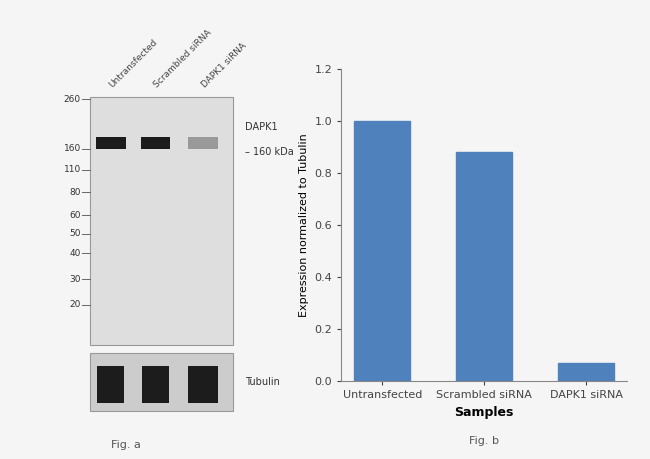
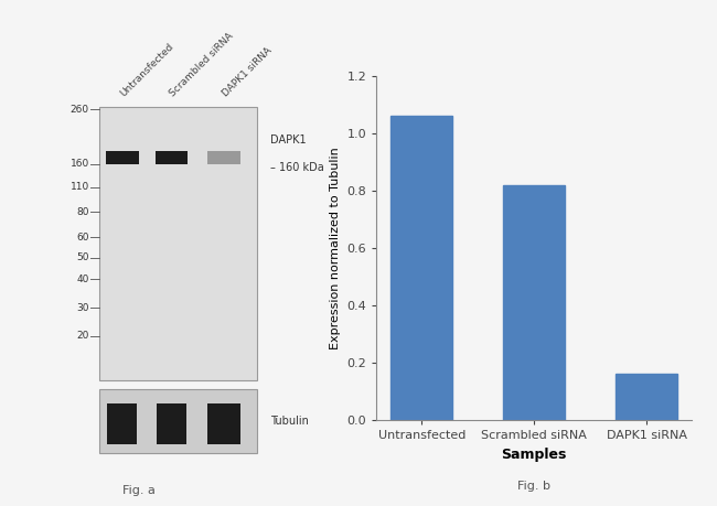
Untransfected: 1.00 -> 1.06
Scrambled siRNA: 0.88 -> 0.82
DAPK1 siRNA: 0.07 -> 0.16
